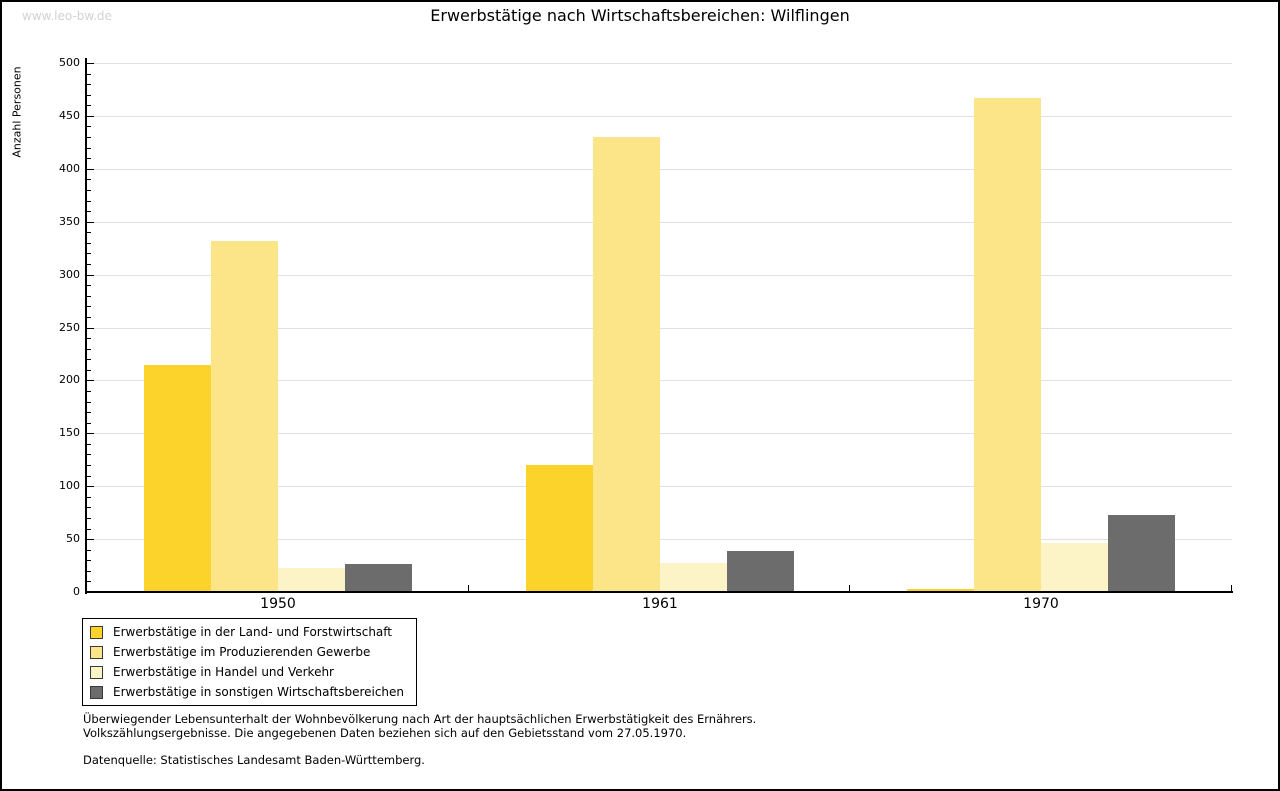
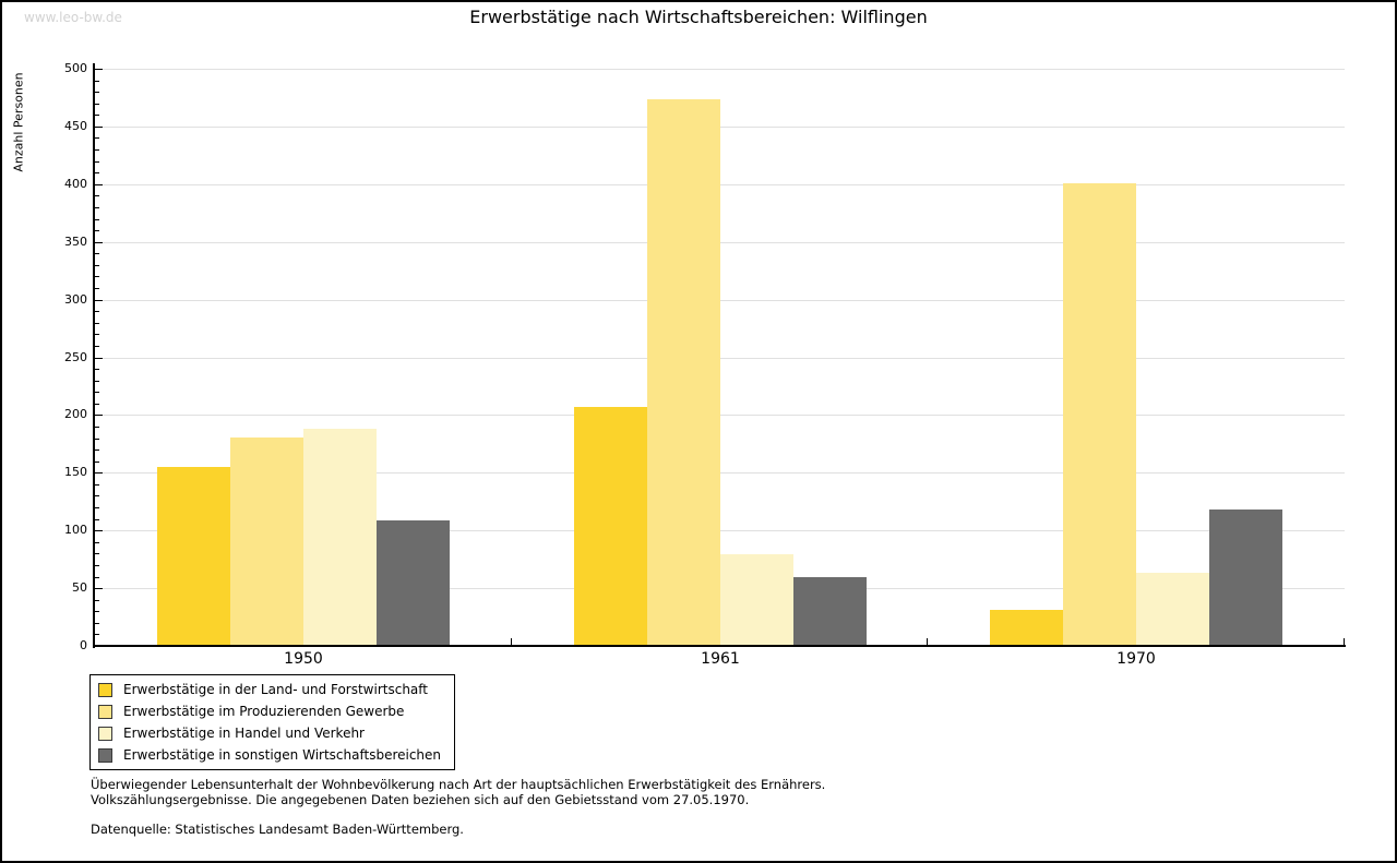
Erwerbstätige in der Land- und Forstwirtschaft/1950: 215 -> 155
Erwerbstätige im Produzierenden Gewerbe/1950: 332 -> 181
Erwerbstätige in Handel und Verkehr/1950: 23 -> 188
Erwerbstätige in sonstigen Wirtschaftsbereichen/1950: 26 -> 109
Erwerbstätige in der Land- und Forstwirtschaft/1961: 120 -> 207
Erwerbstätige im Produzierenden Gewerbe/1961: 430 -> 474
Erwerbstätige in Handel und Verkehr/1961: 27 -> 79
Erwerbstätige in sonstigen Wirtschaftsbereichen/1961: 39 -> 60
Erwerbstätige in der Land- und Forstwirtschaft/1970: 3 -> 31
Erwerbstätige im Produzierenden Gewerbe/1970: 467 -> 401
Erwerbstätige in Handel und Verkehr/1970: 46 -> 63
Erwerbstätige in sonstigen Wirtschaftsbereichen/1970: 73 -> 118
